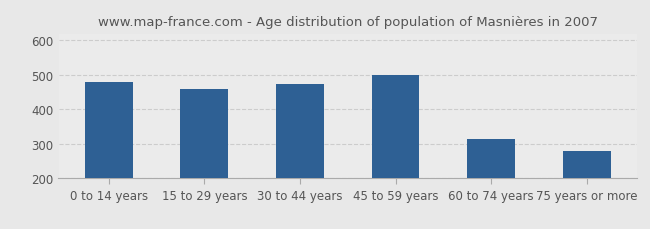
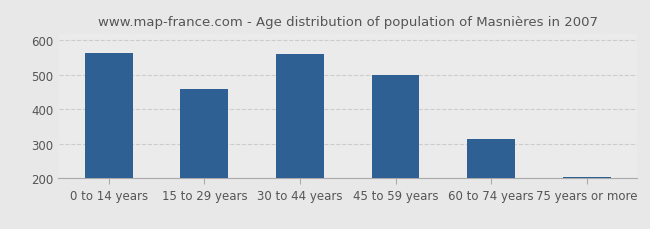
0 to 14 years: 480 -> 563
30 to 44 years: 475 -> 560
75 years or more: 280 -> 205
